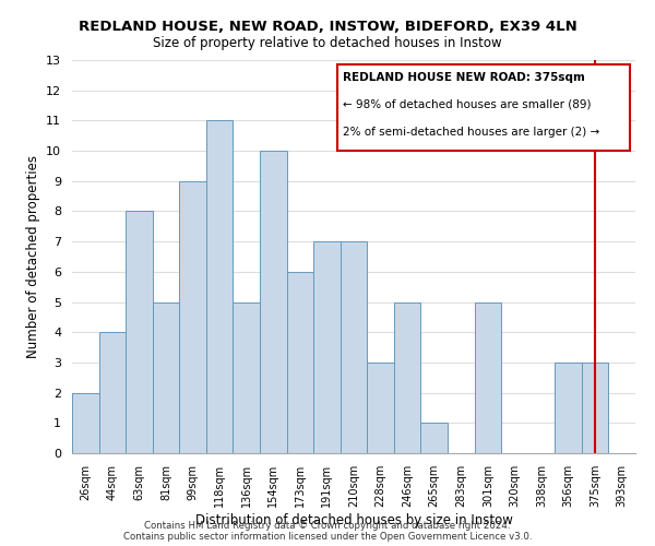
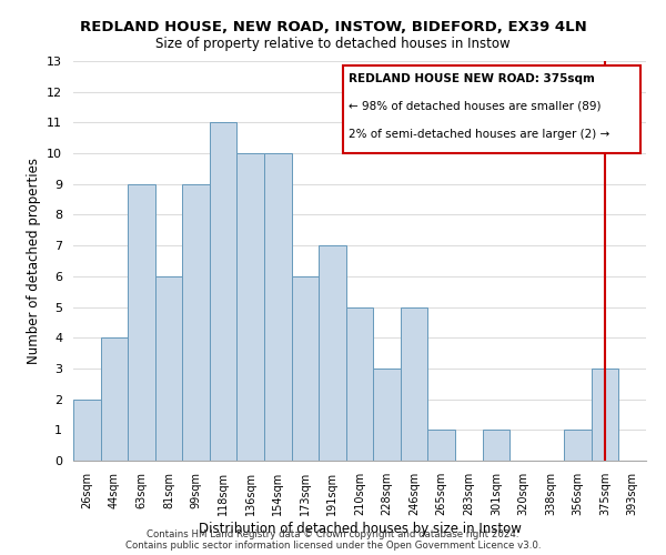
63sqm: 8 -> 9
81sqm: 5 -> 6
136sqm: 5 -> 10
210sqm: 7 -> 5
301sqm: 5 -> 1
356sqm: 3 -> 1
